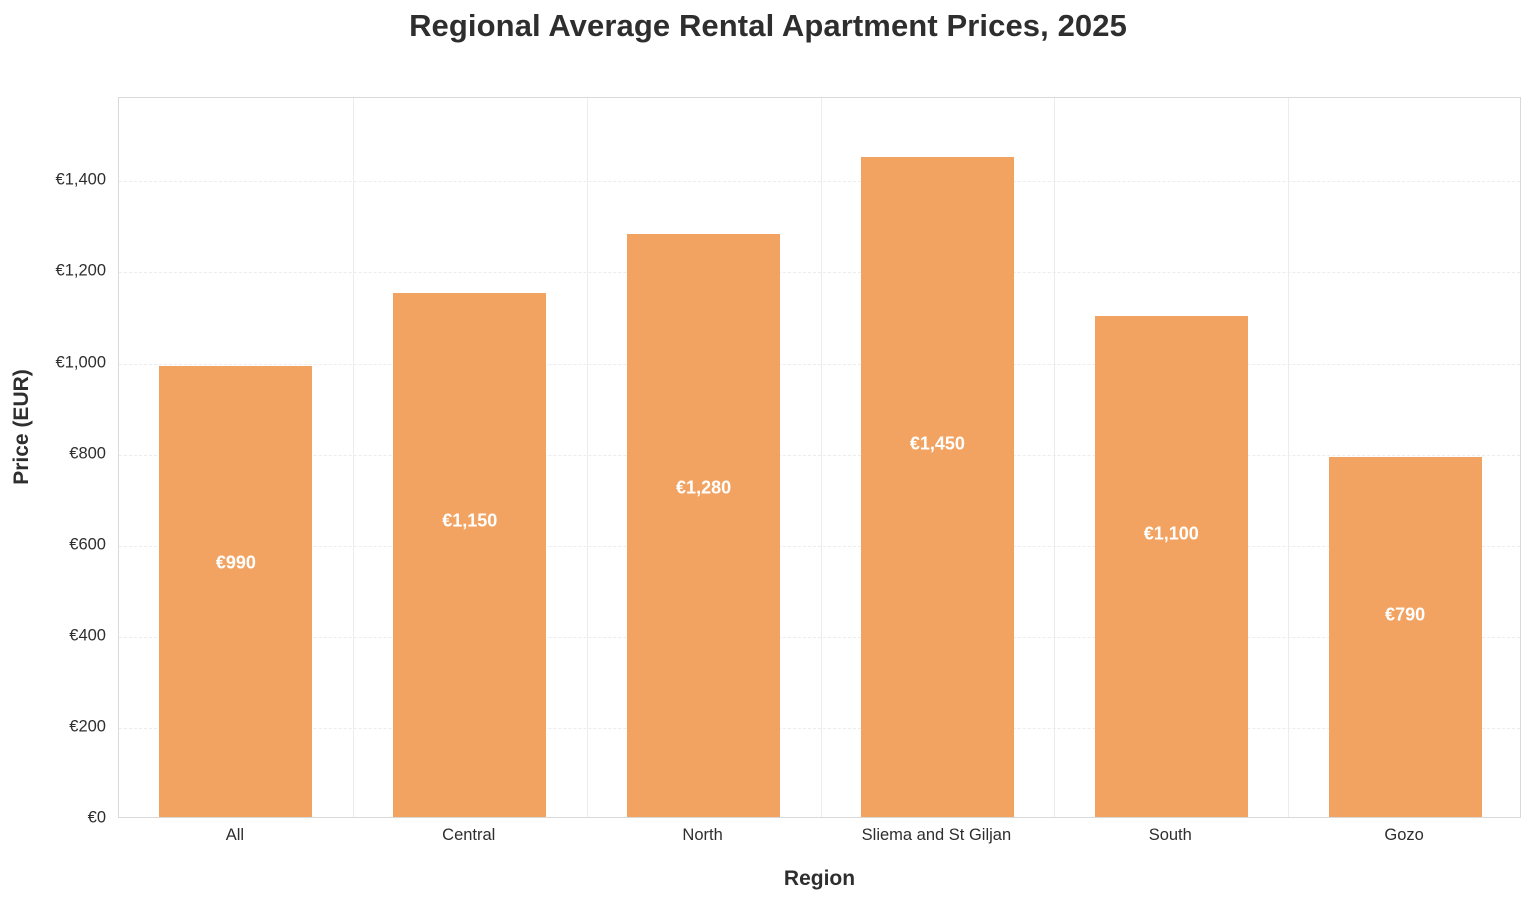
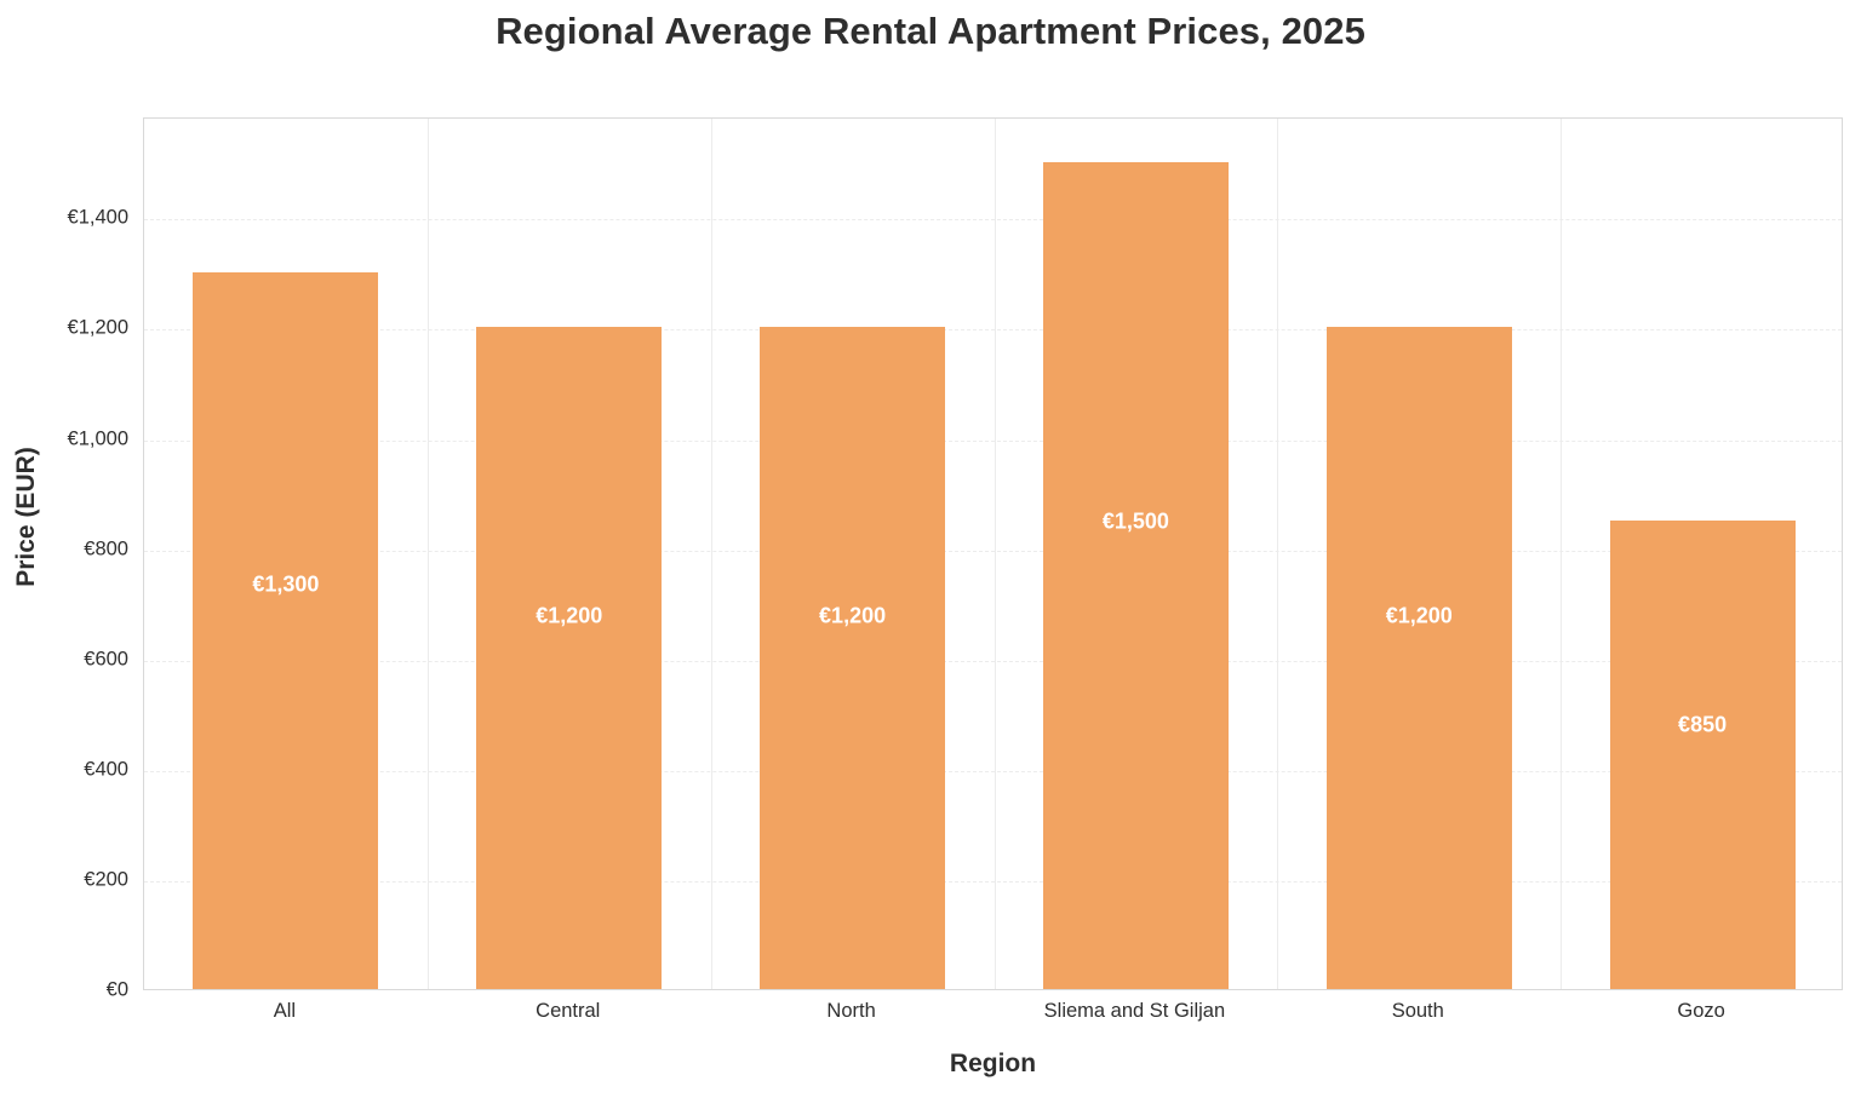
All: €990 -> €1,300
Central: €1,150 -> €1,200
North: €1,280 -> €1,200
Sliema and St Giljan: €1,450 -> €1,500
South: €1,100 -> €1,200
Gozo: €790 -> €850
